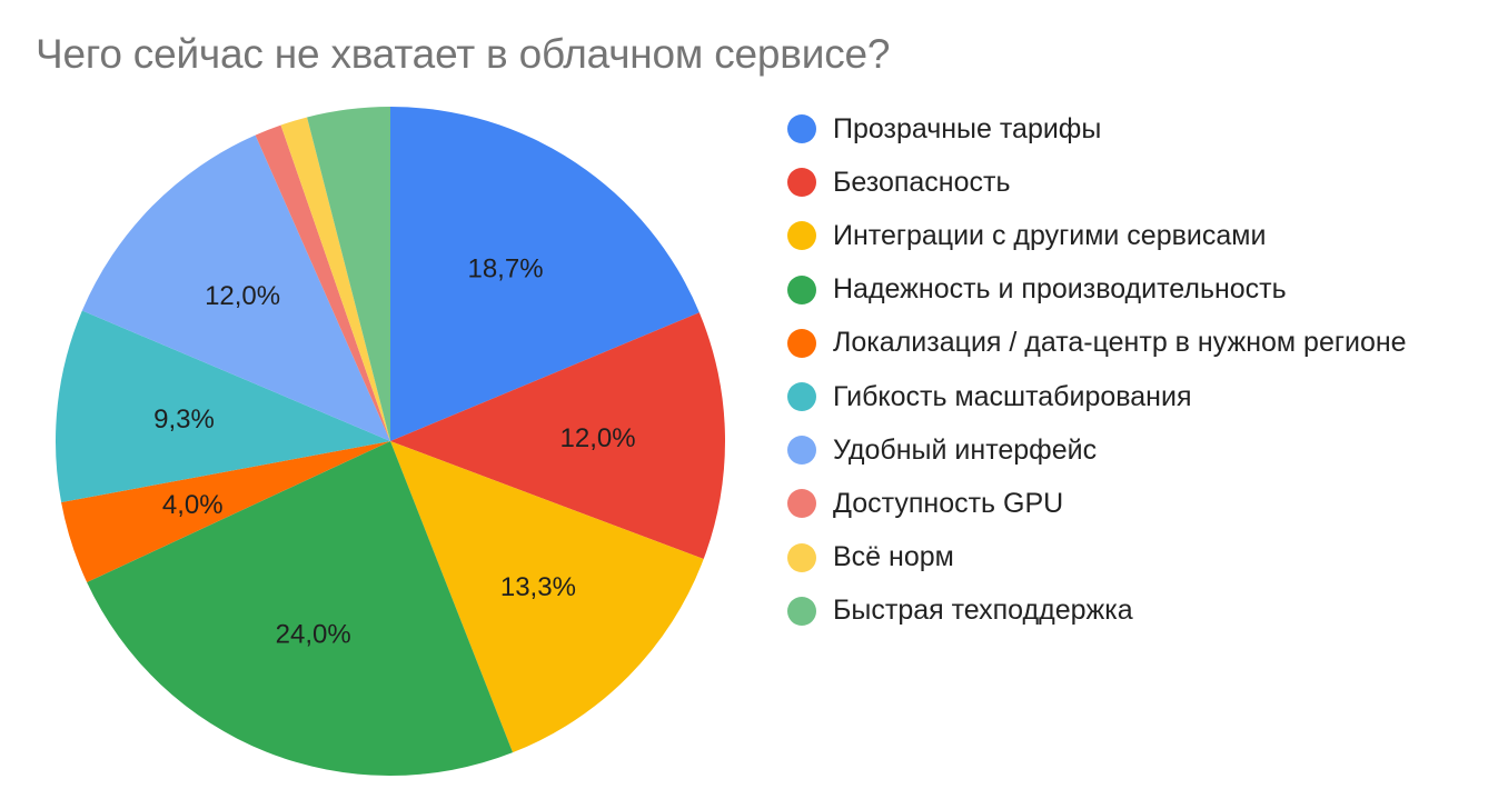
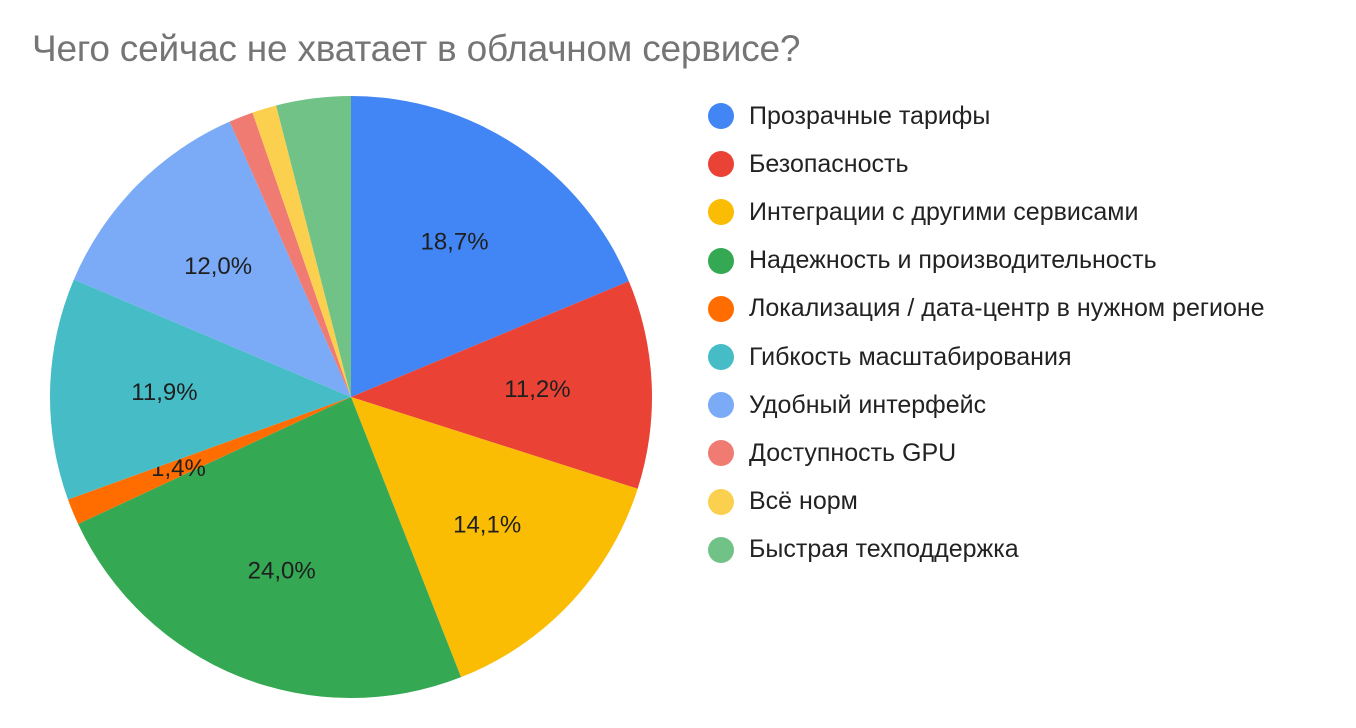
Безопасность: 12,0% -> 11,2%
Интеграции с другими сервисами: 13,3% -> 14,1%
Локализация / дата-центр в нужном регионе: 4,0% -> 1,4%
Гибкость масштабирования: 9,3% -> 11,9%
